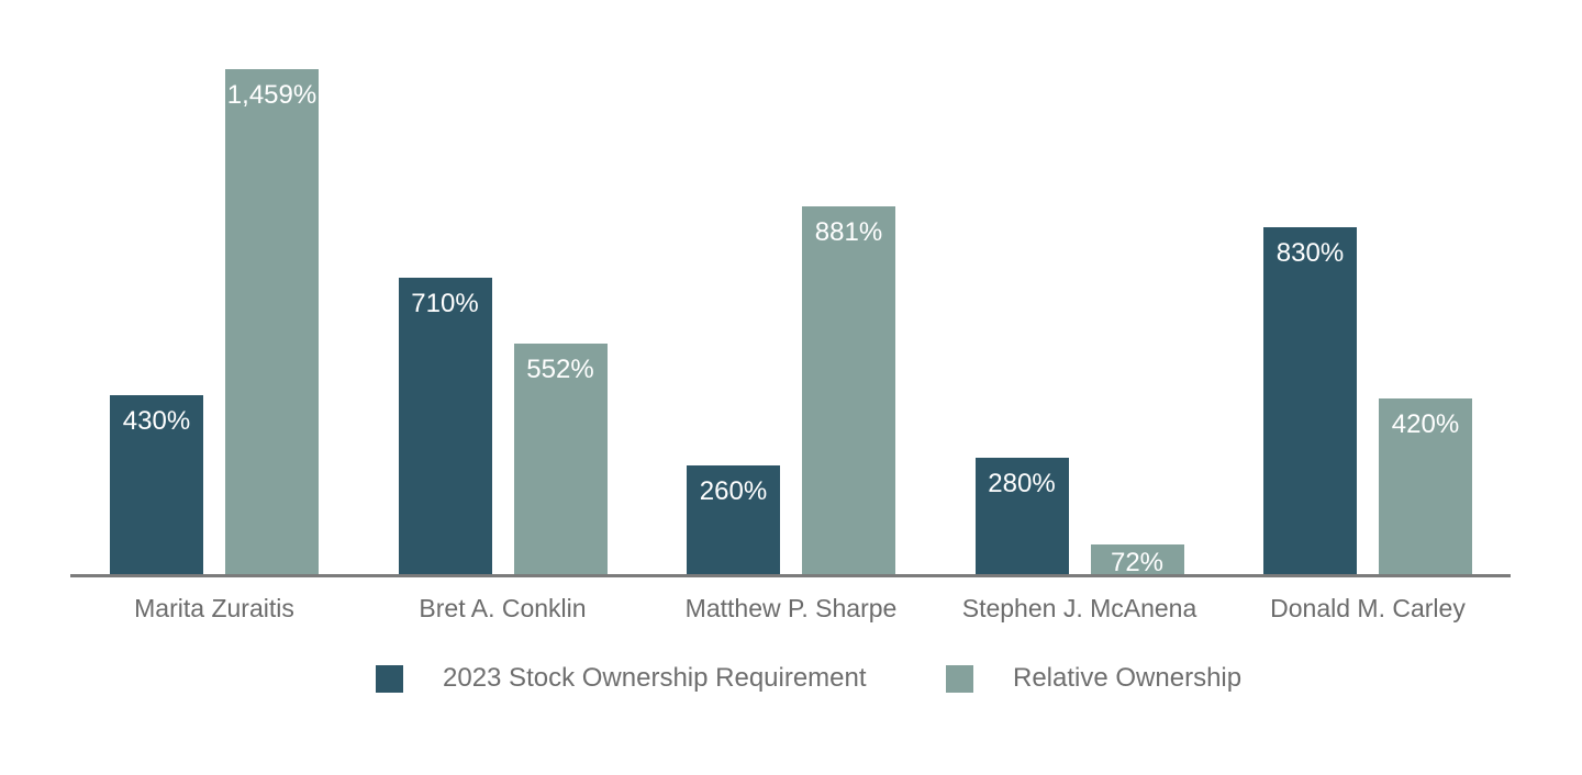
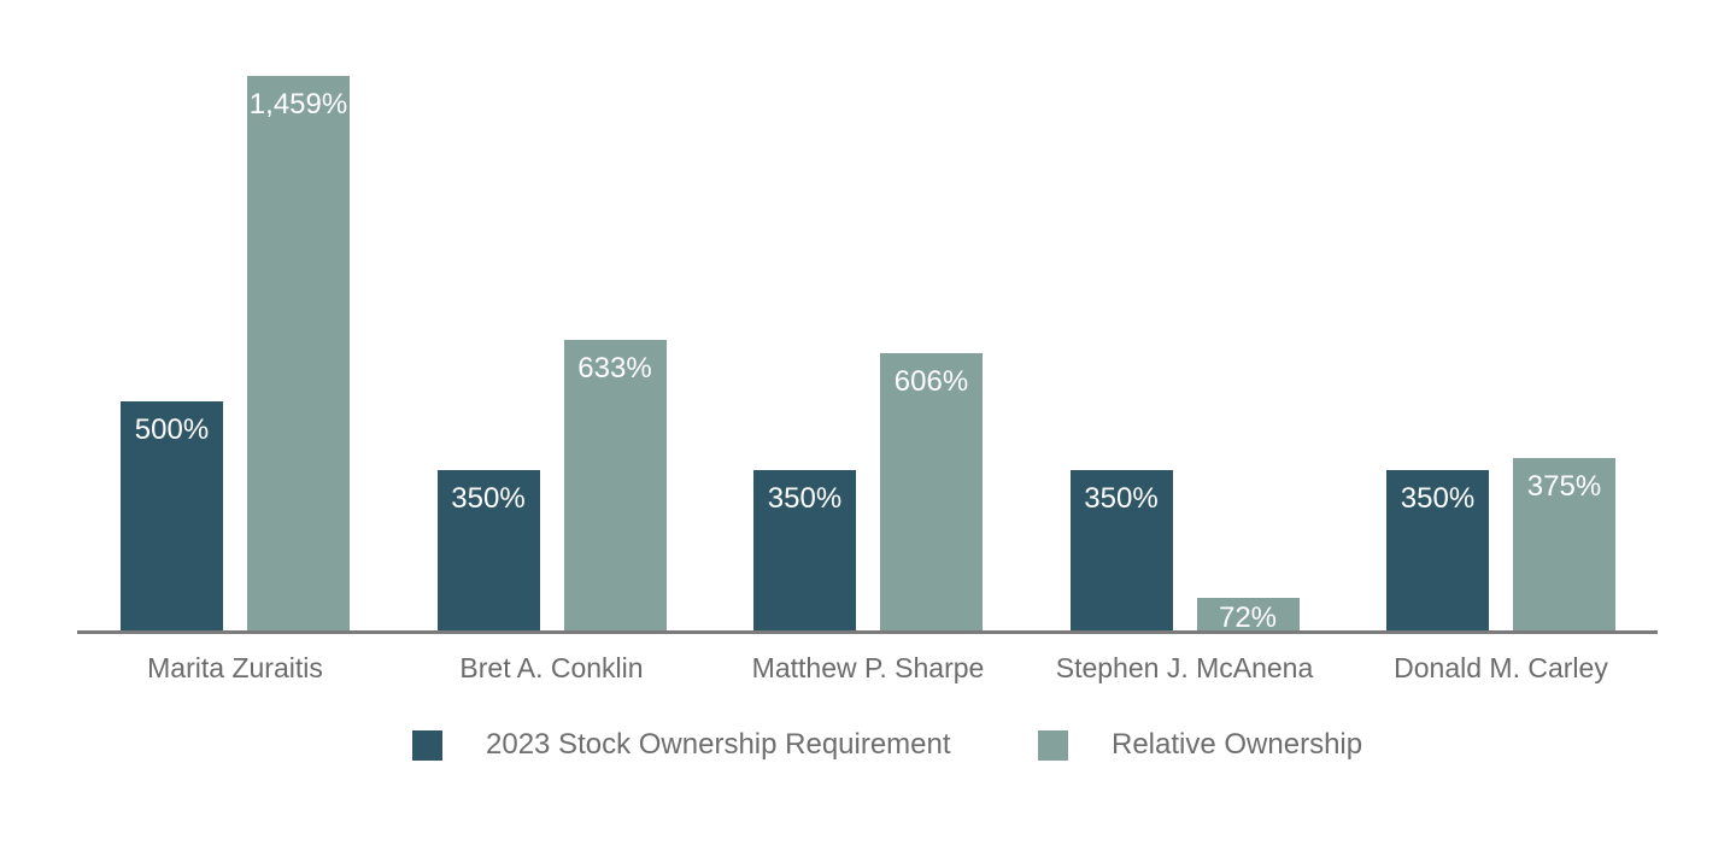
2023 Stock Ownership Requirement/Marita Zuraitis: 430% -> 500%
2023 Stock Ownership Requirement/Bret A. Conklin: 710% -> 350%
Relative Ownership/Bret A. Conklin: 552% -> 633%
2023 Stock Ownership Requirement/Matthew P. Sharpe: 260% -> 350%
Relative Ownership/Matthew P. Sharpe: 881% -> 606%
2023 Stock Ownership Requirement/Stephen J. McAnena: 280% -> 350%
2023 Stock Ownership Requirement/Donald M. Carley: 830% -> 350%
Relative Ownership/Donald M. Carley: 420% -> 375%
